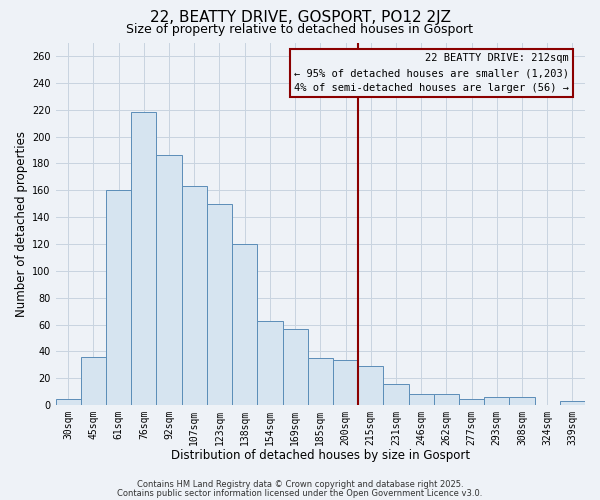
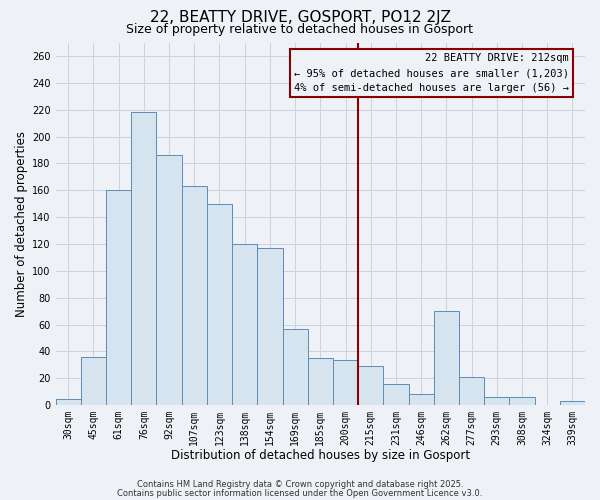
154sqm: 63 -> 117
262sqm: 8 -> 70
277sqm: 5 -> 21
